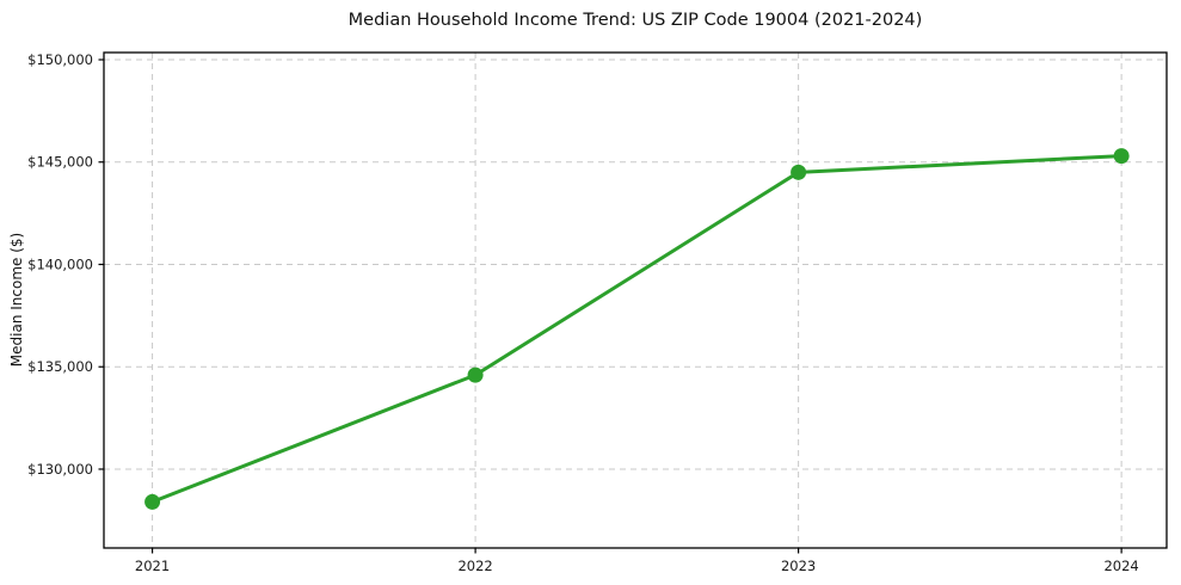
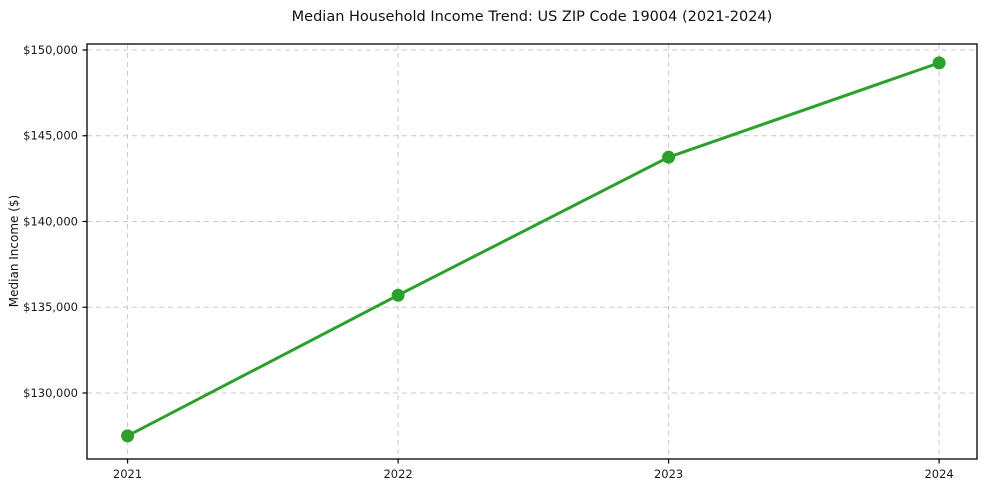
2021: $128400 -> $127500
2022: $134600 -> $135700
2023: $144500 -> $143800
2024: $145300 -> $149200
